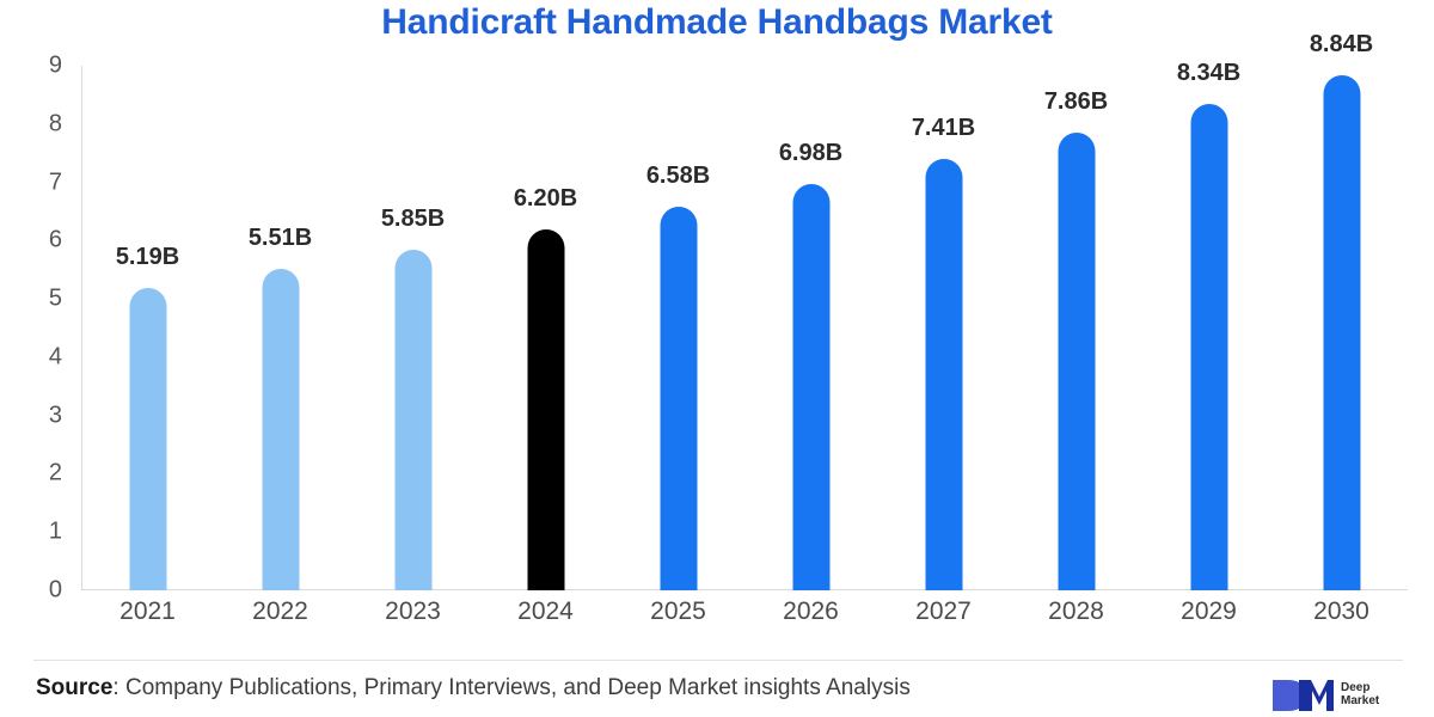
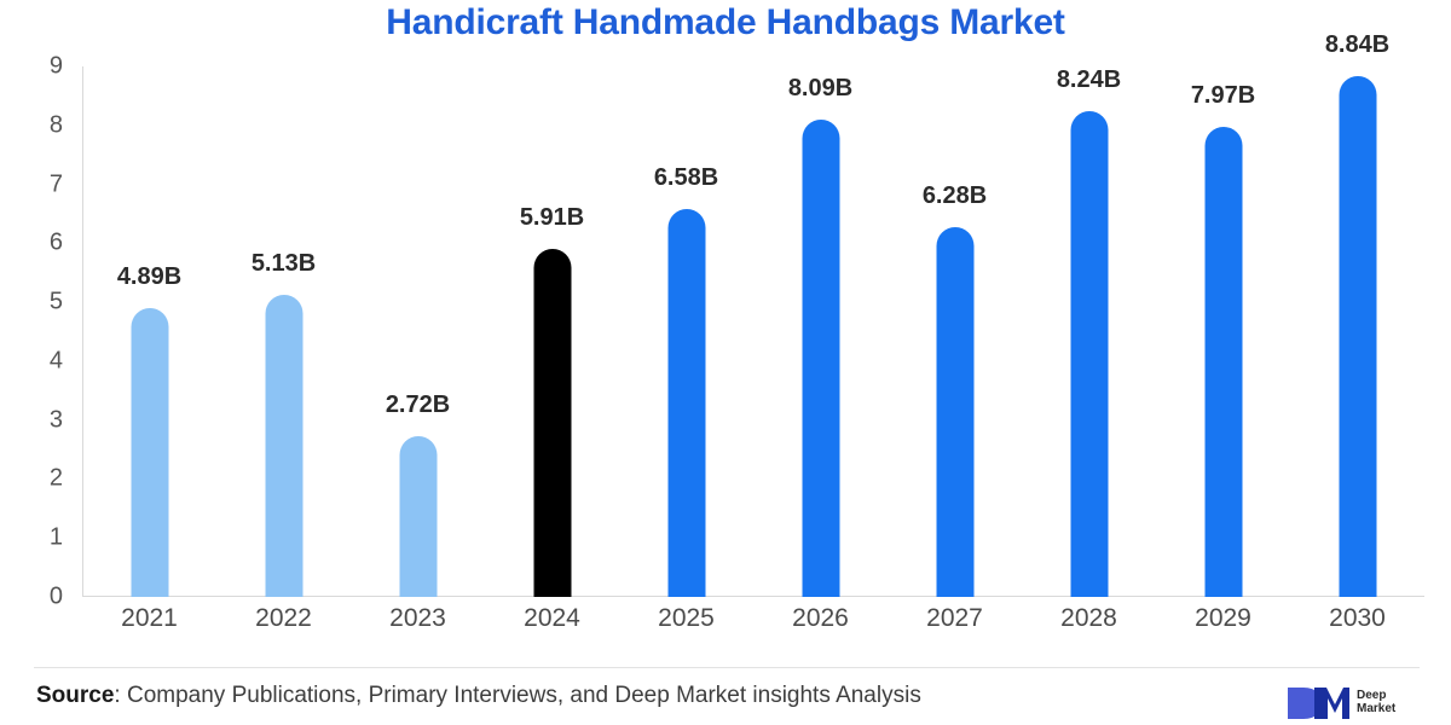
2021: 5.19B -> 4.89B
2022: 5.51B -> 5.13B
2023: 5.85B -> 2.72B
2024: 6.20B -> 5.91B
2026: 6.98B -> 8.09B
2027: 7.41B -> 6.28B
2028: 7.86B -> 8.24B
2029: 8.34B -> 7.97B
